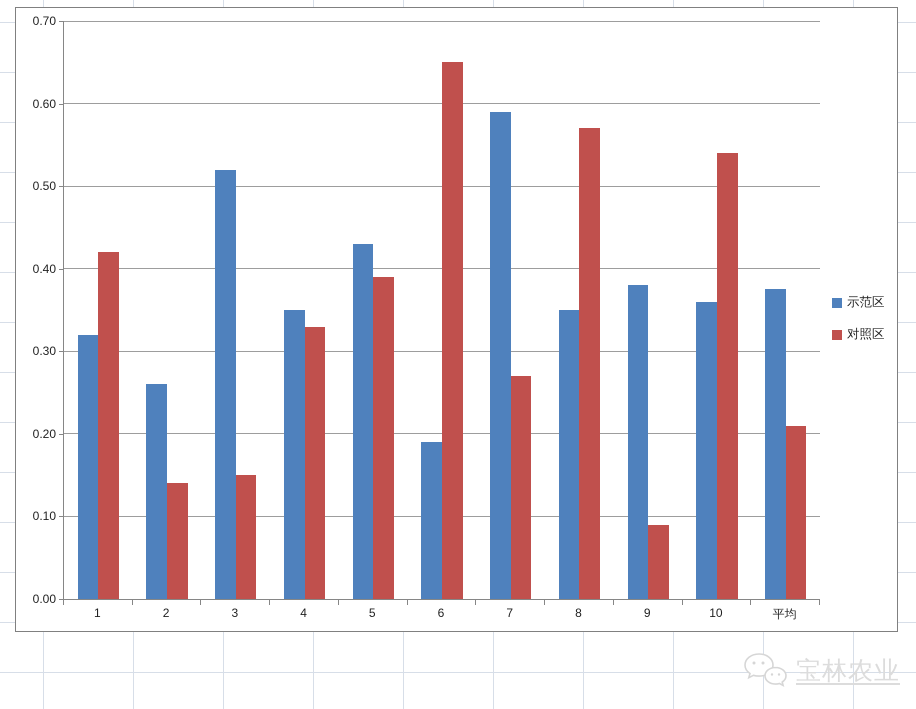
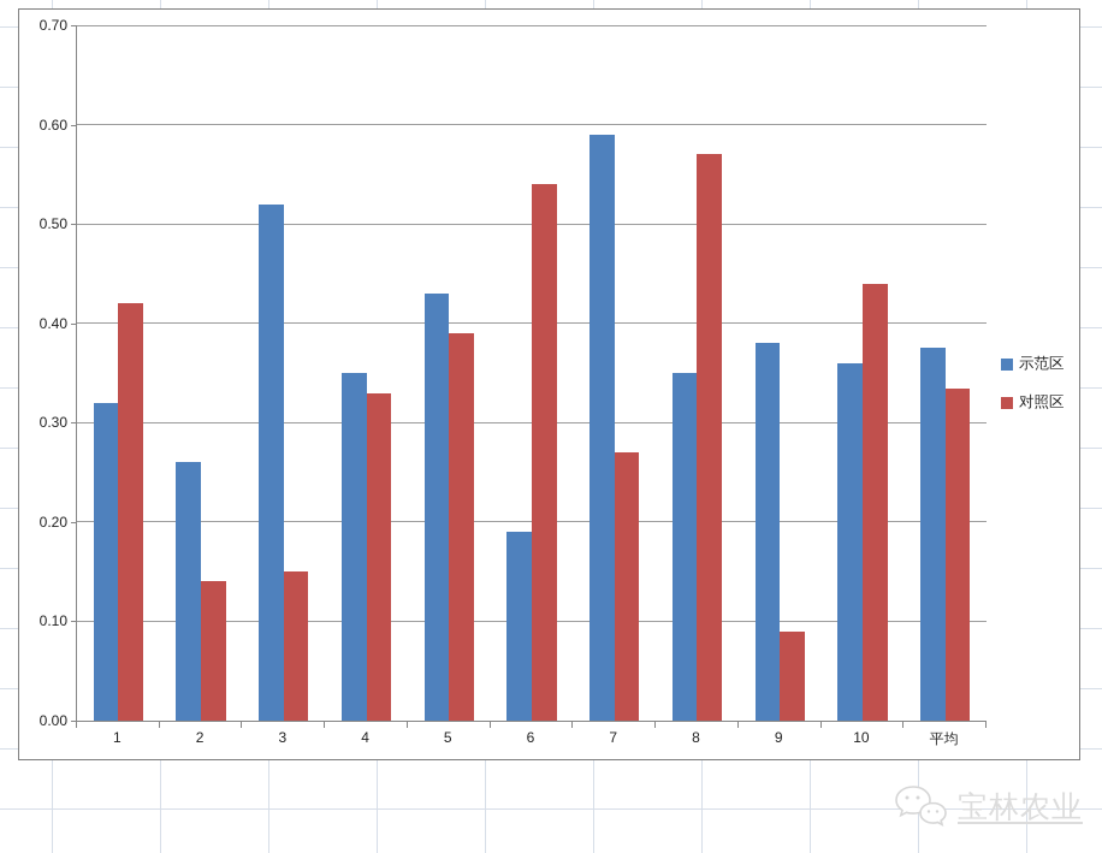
对照区/6: 0.65 -> 0.54
对照区/10: 0.54 -> 0.44
对照区/平均: 0.21 -> 0.33
